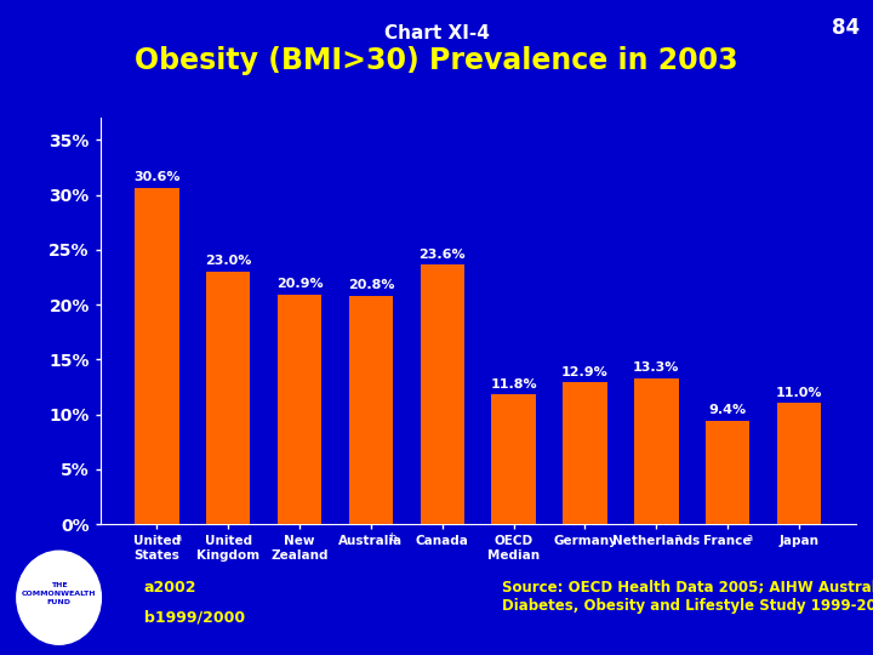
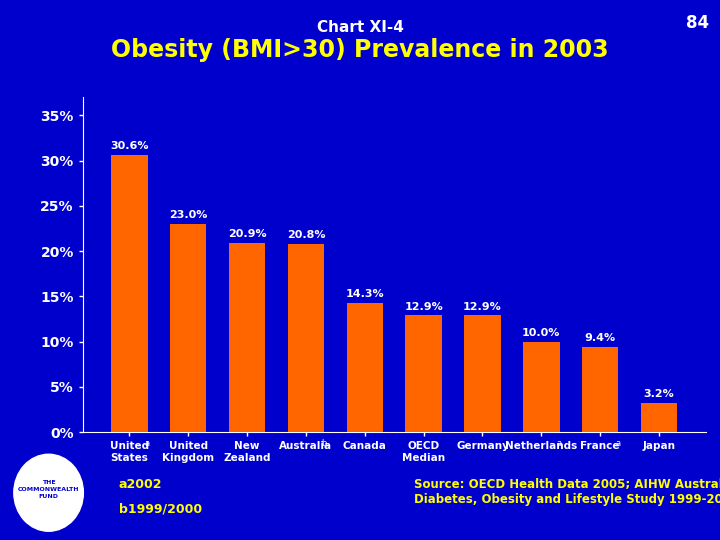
Canada: 23.6% -> 14.3%
OECD Median: 11.8% -> 12.9%
Netherlands: 13.3% -> 10.0%
Japan: 11.0% -> 3.2%
